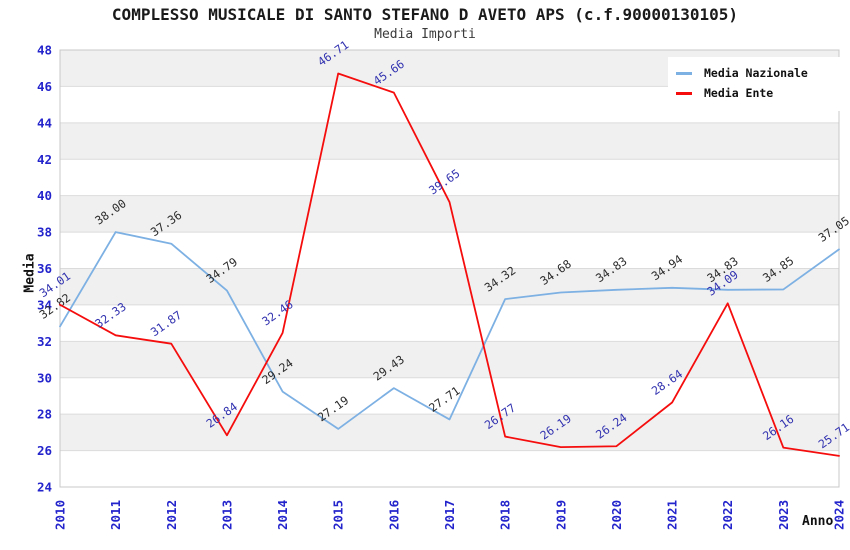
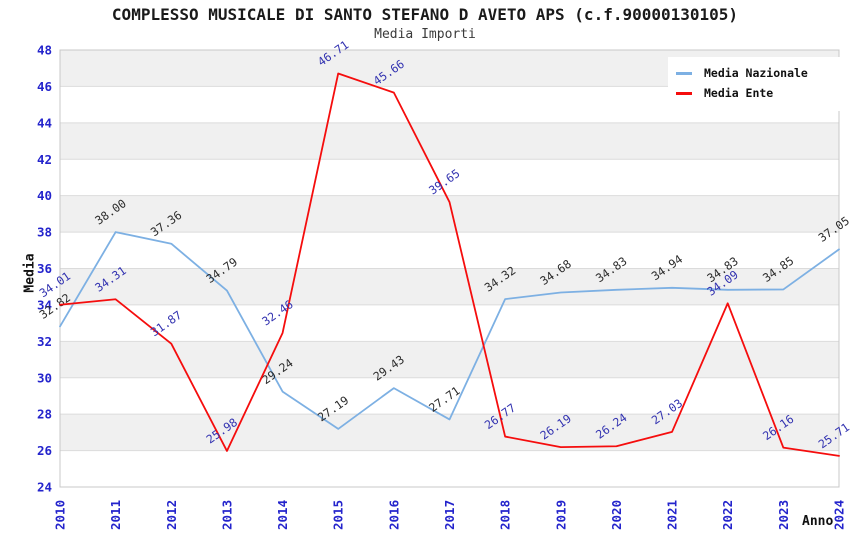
Media Ente/2011: 32.33 -> 34.31
Media Ente/2013: 26.84 -> 25.98
Media Ente/2021: 28.64 -> 27.03
